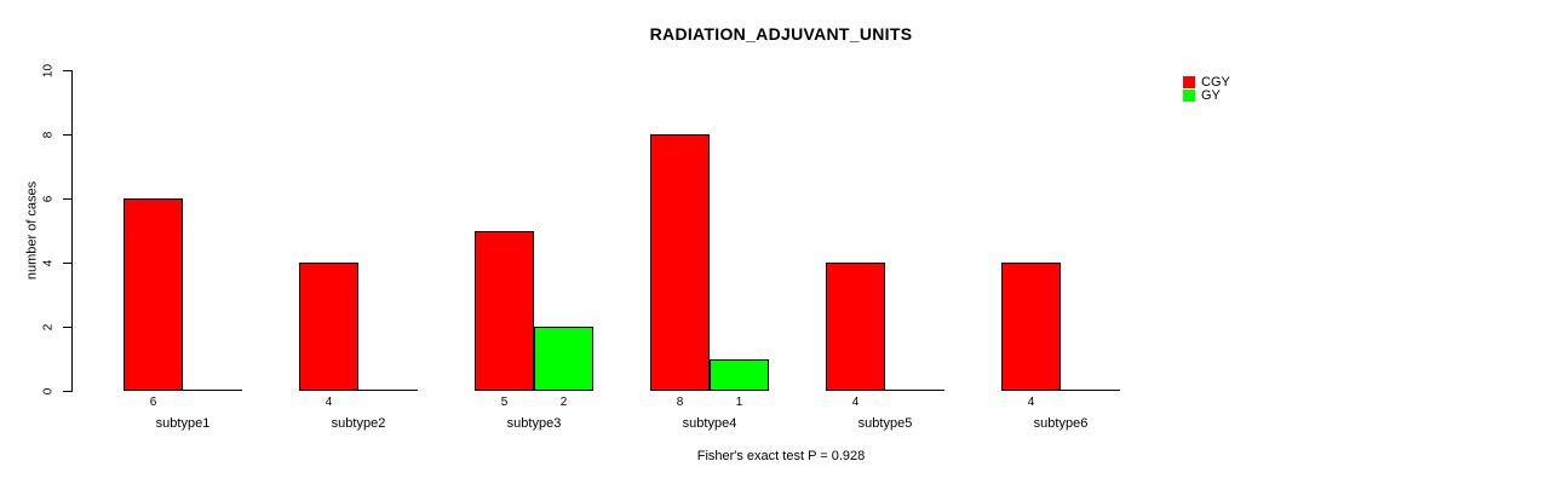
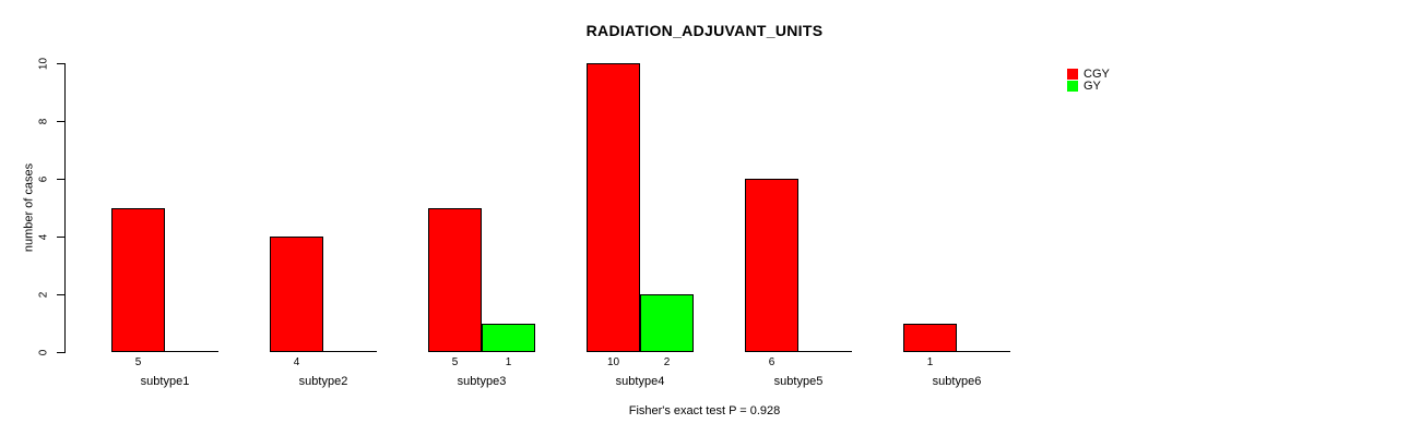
CGY/subtype1: 6 -> 5
GY/subtype3: 2 -> 1
CGY/subtype4: 8 -> 10
GY/subtype4: 1 -> 2
CGY/subtype5: 4 -> 6
CGY/subtype6: 4 -> 1
